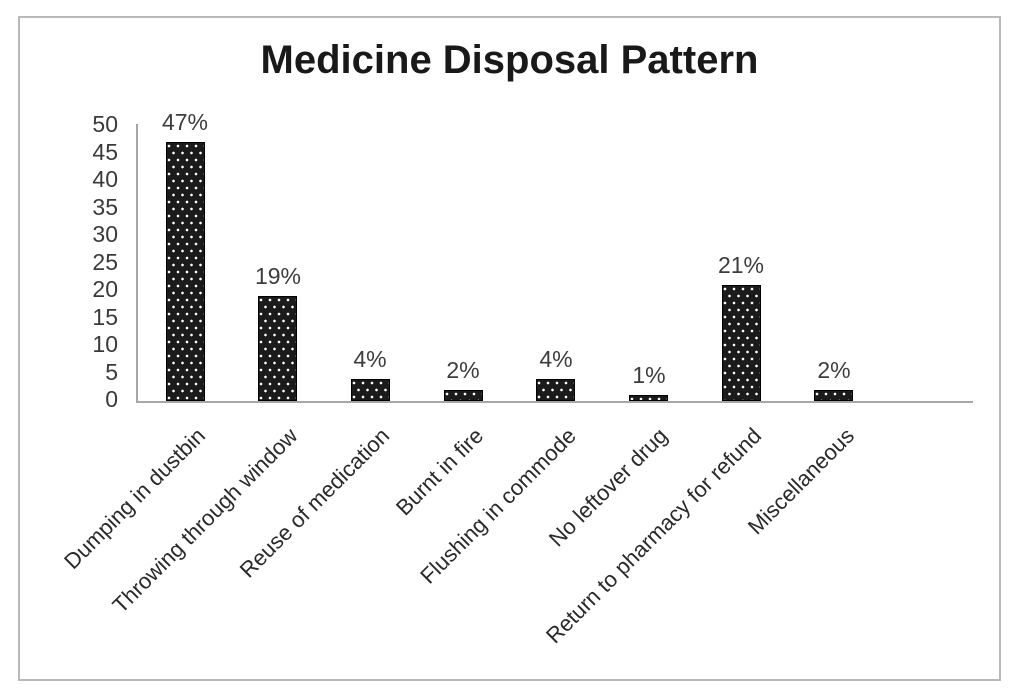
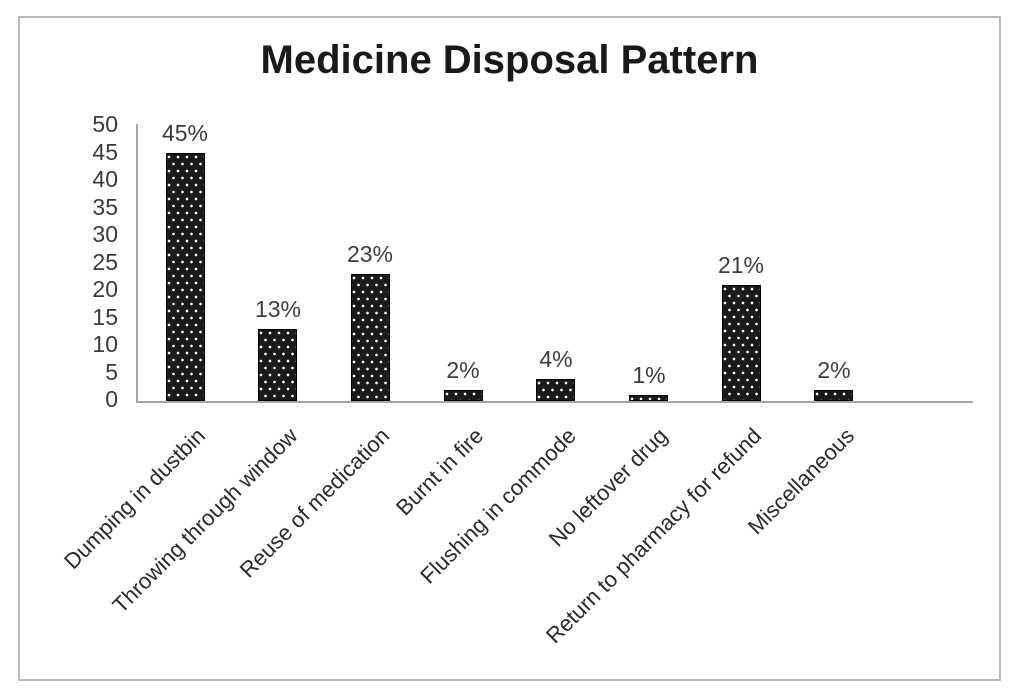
Dumping in dustbin: 47% -> 45%
Throwing through window: 19% -> 13%
Reuse of medication: 4% -> 23%
